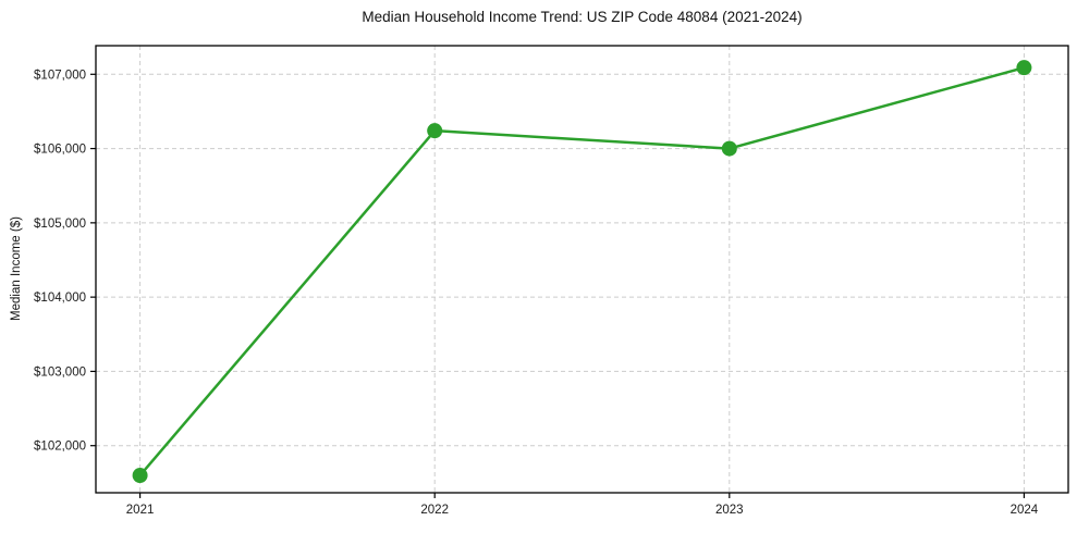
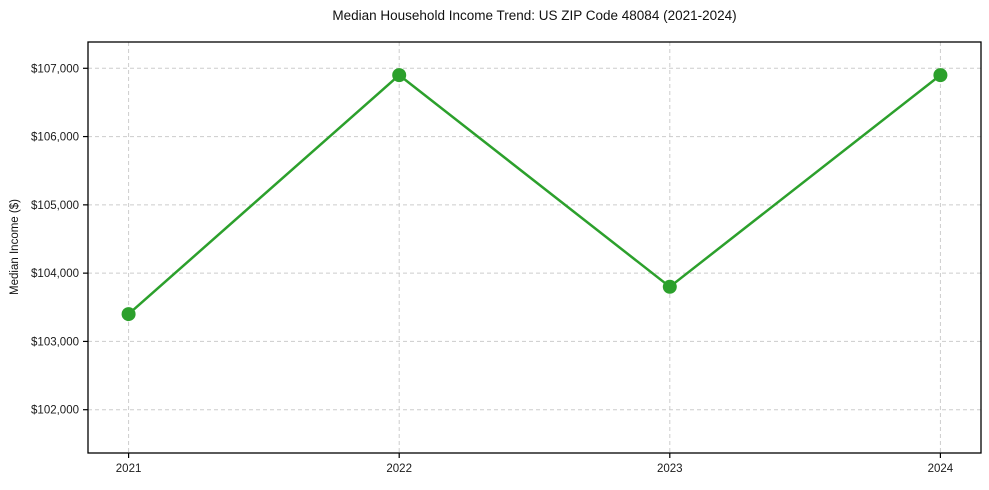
2021: $101600 -> $103400
2022: $106200 -> $106900
2023: $106000 -> $103800
2024: $107100 -> $106900
